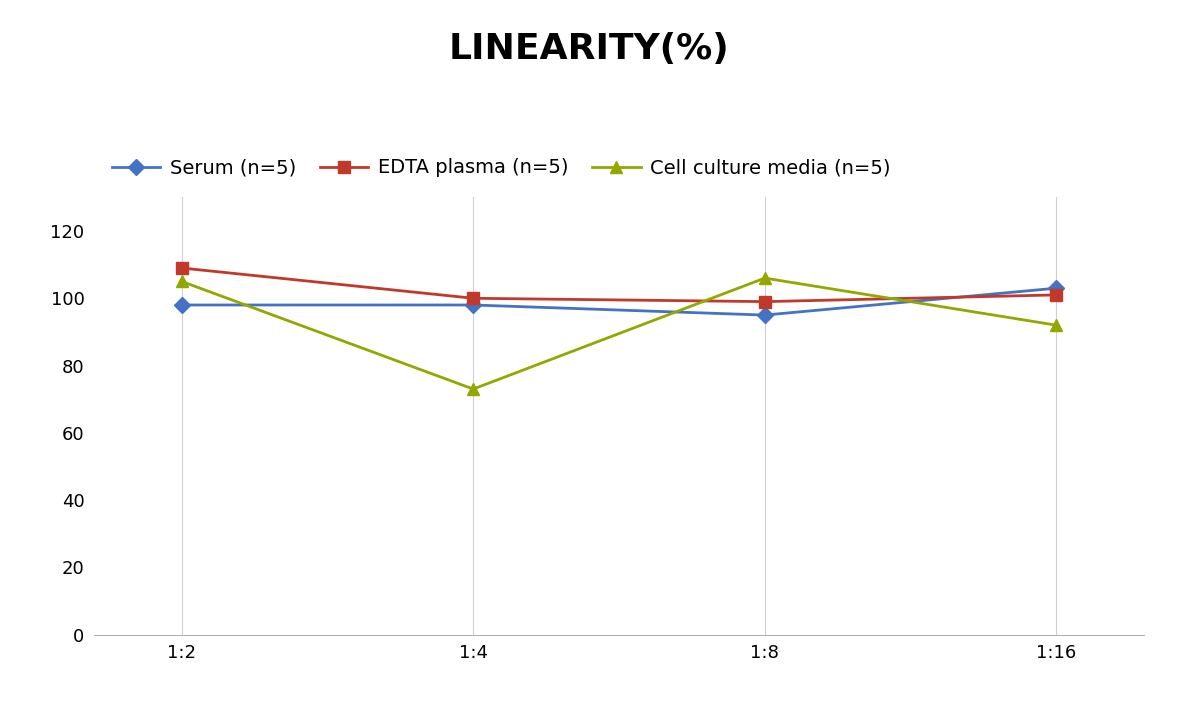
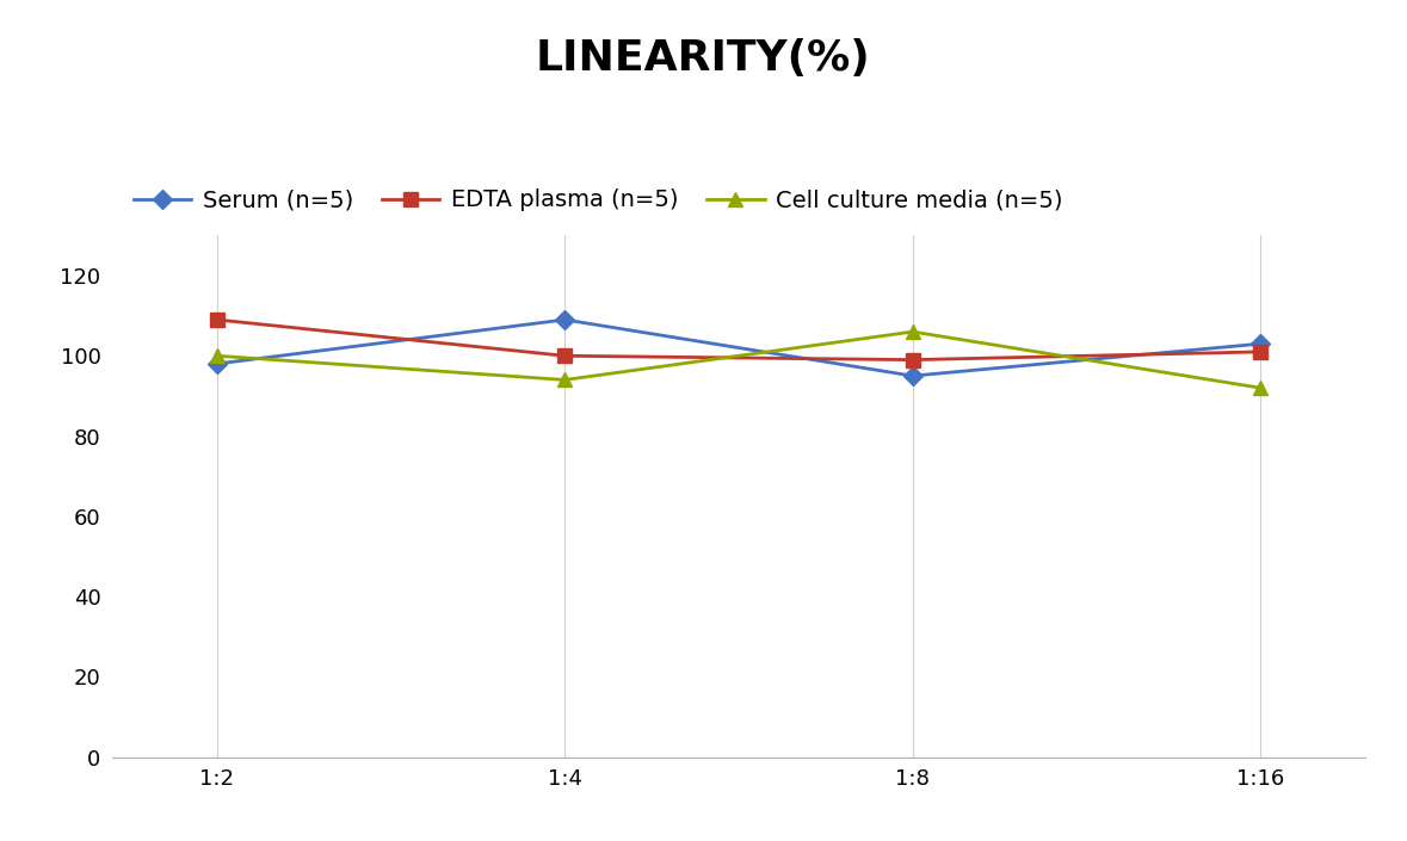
Cell culture media (n=5)/1:2: 105 -> 100
Serum (n=5)/1:4: 98 -> 109
Cell culture media (n=5)/1:4: 73 -> 94
